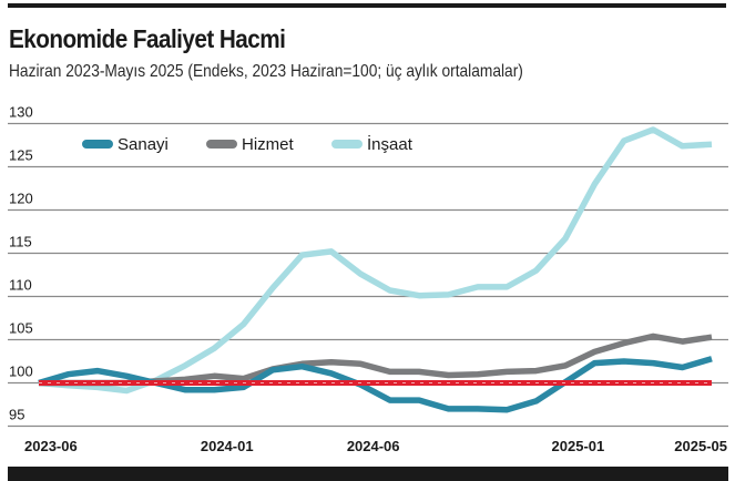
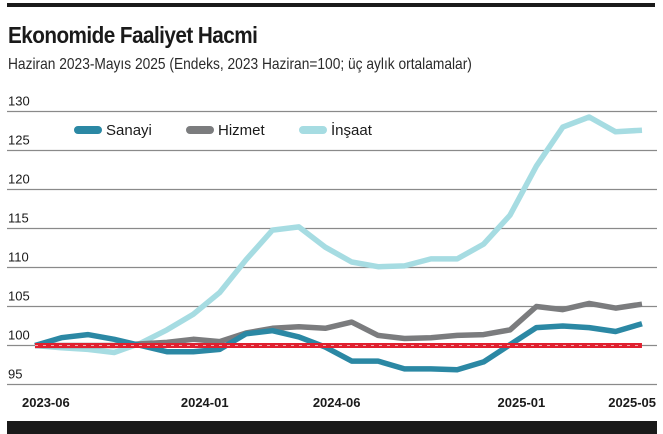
Hizmet/2024-06: 101 -> 103
Hizmet/2025-01: 104 -> 105
